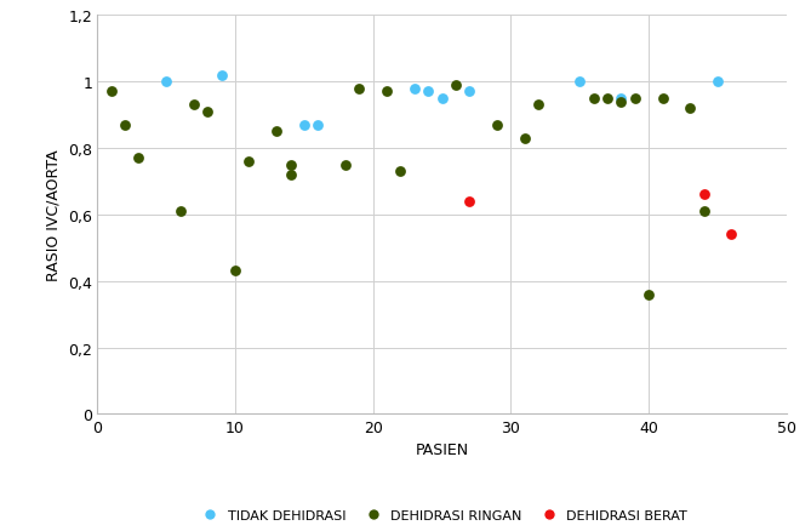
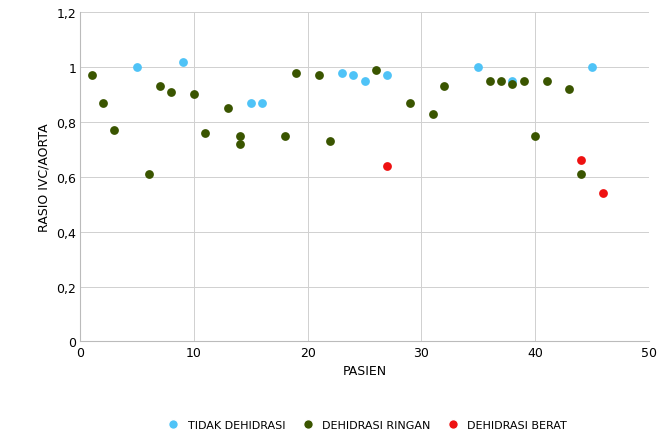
DEHIDRASI RINGAN/10: 0,43 -> 0,90
DEHIDRASI RINGAN/40: 0,36 -> 0,75
